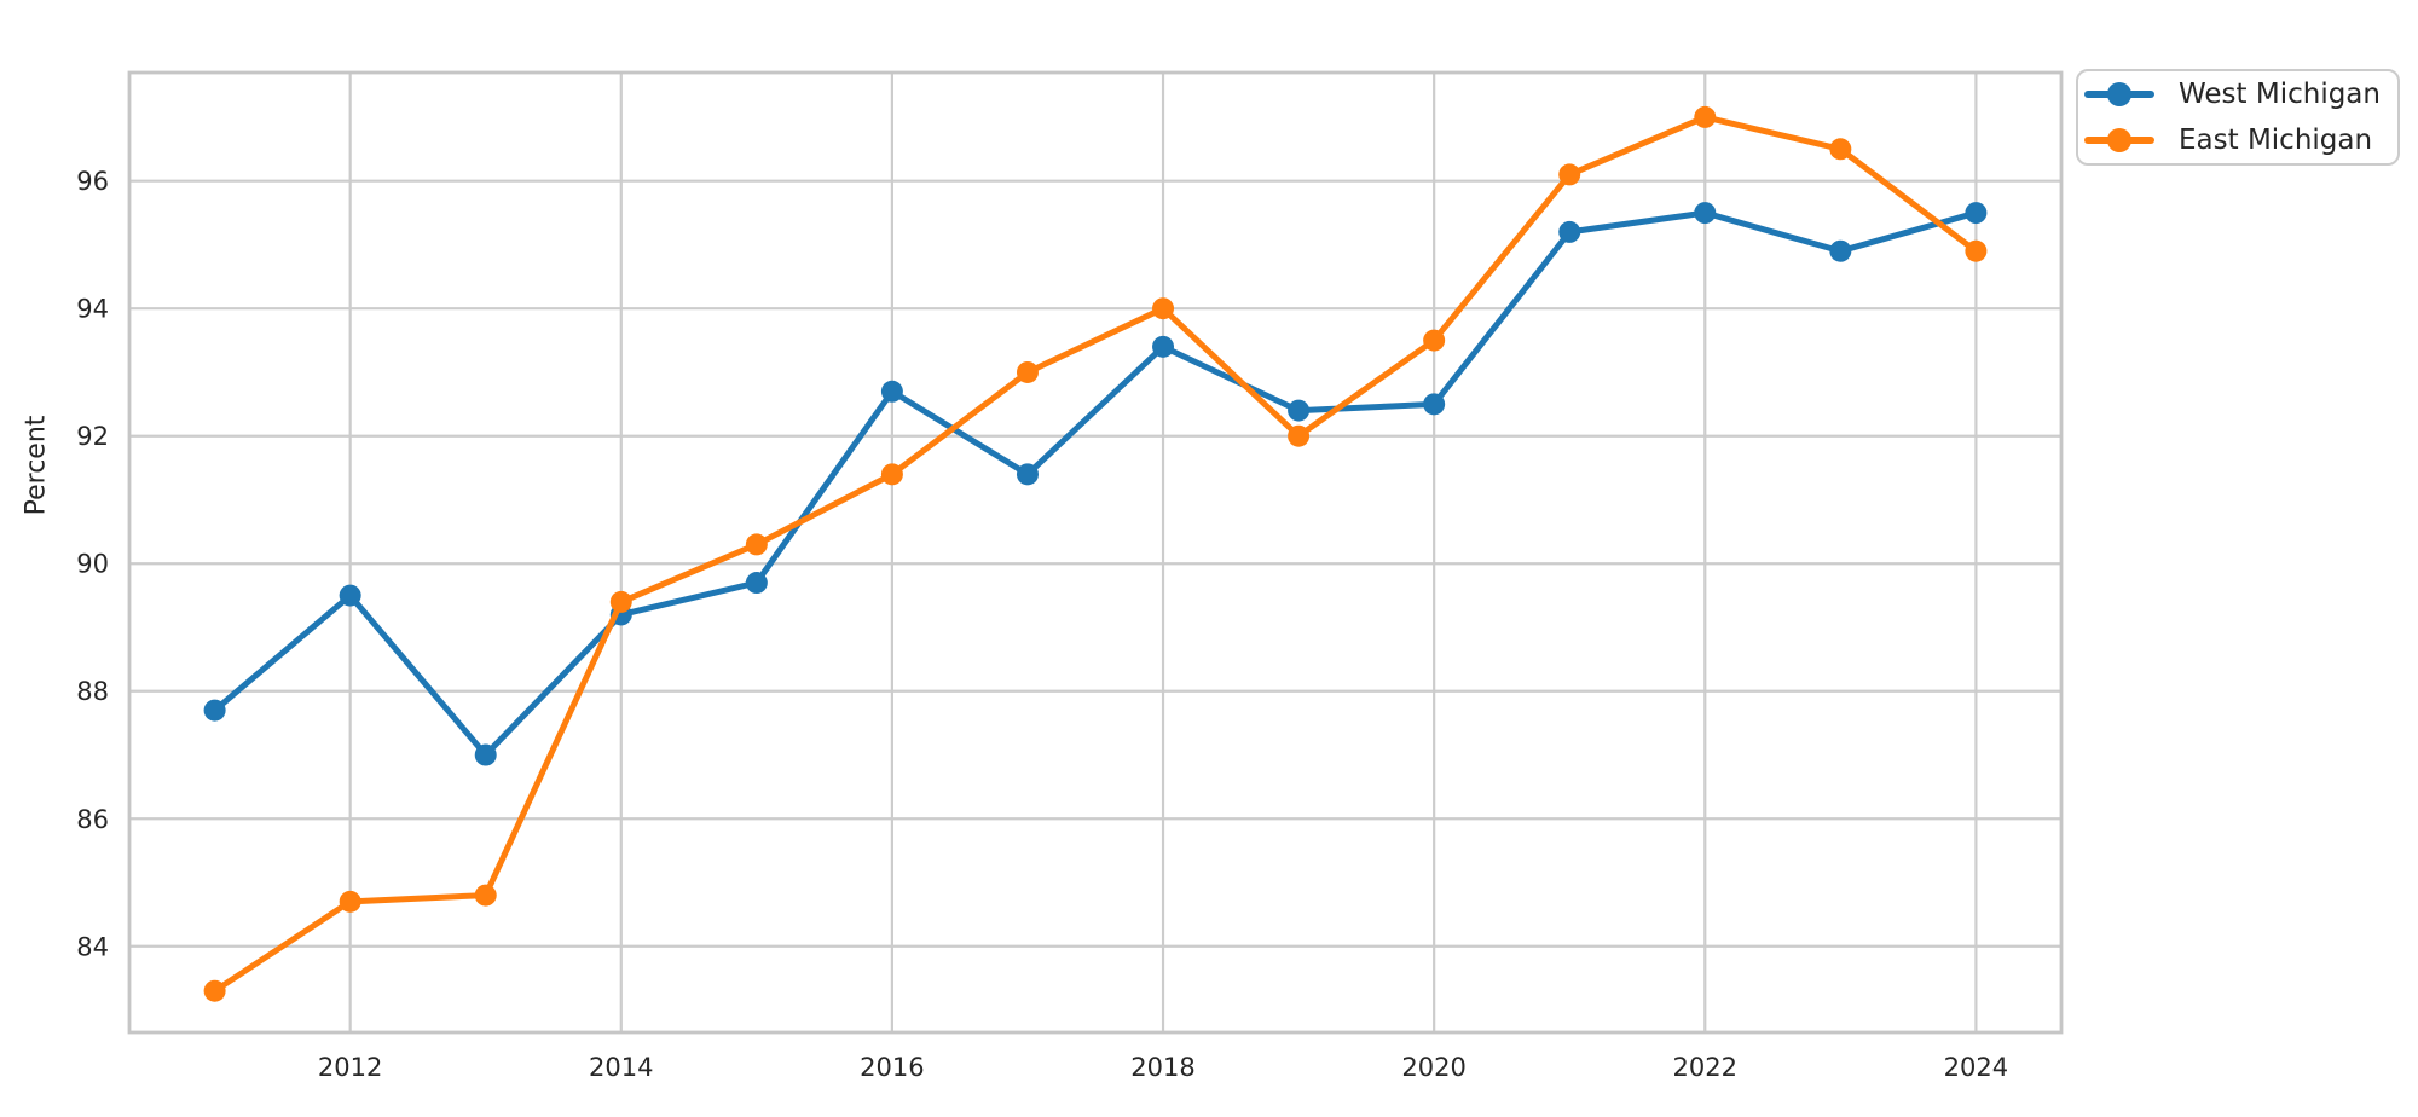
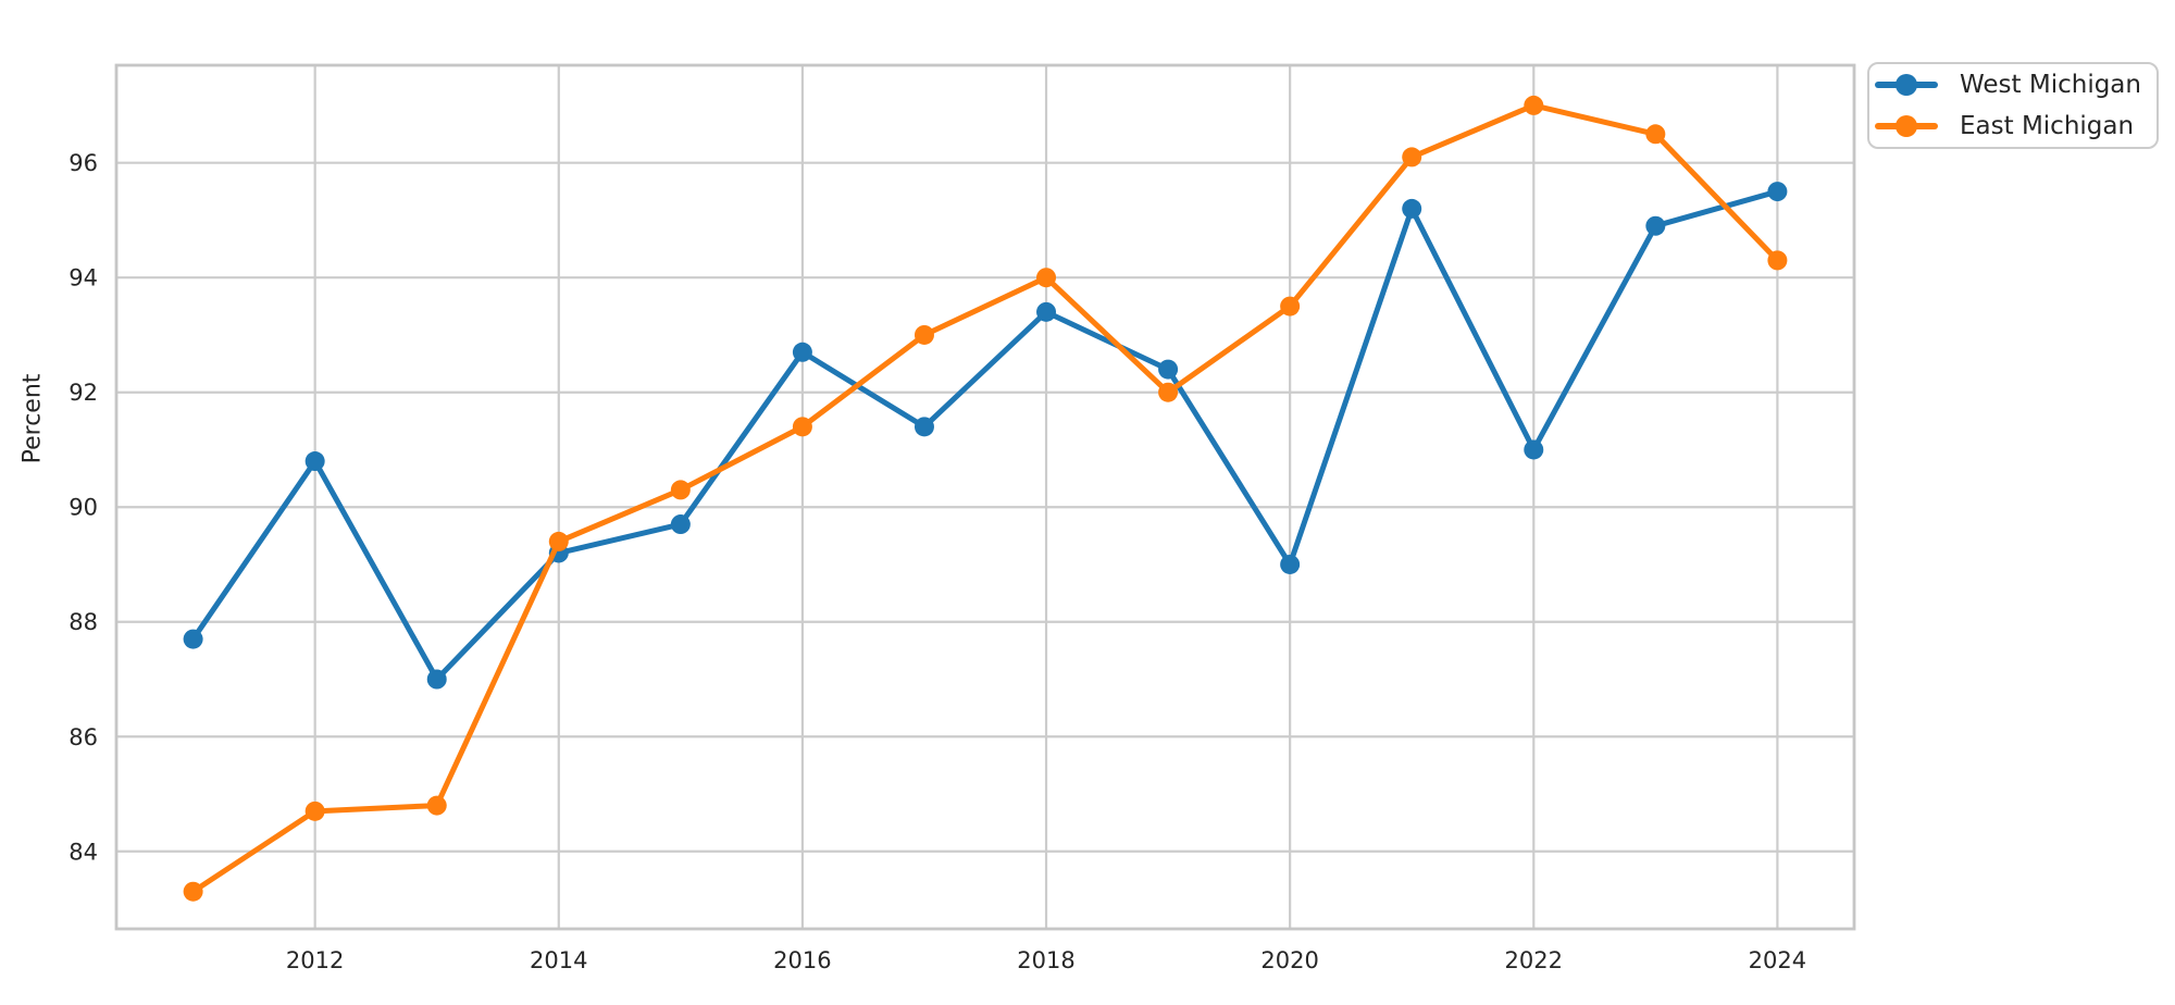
West Michigan/2012: 89.5 -> 90.8
West Michigan/2020: 92.5 -> 89.0
West Michigan/2022: 95.5 -> 91.0
East Michigan/2024: 94.9 -> 94.3
